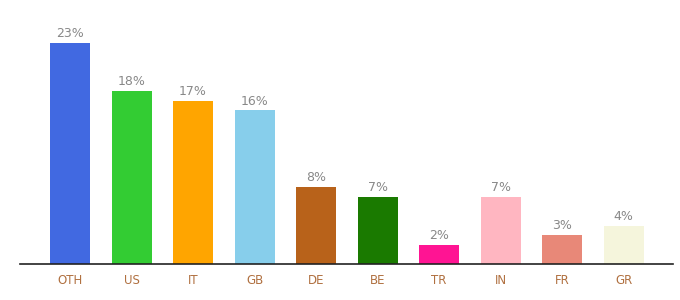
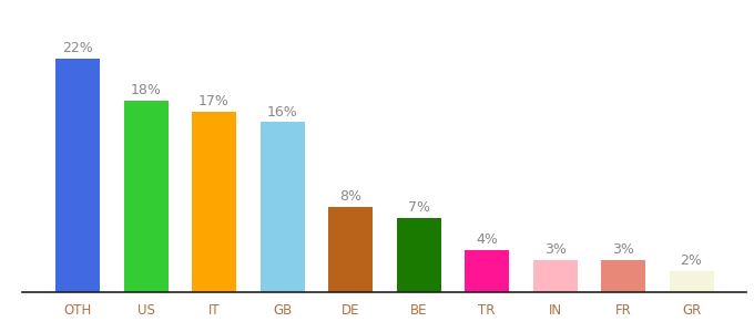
OTH: 23% -> 22%
TR: 2% -> 4%
IN: 7% -> 3%
GR: 4% -> 2%
